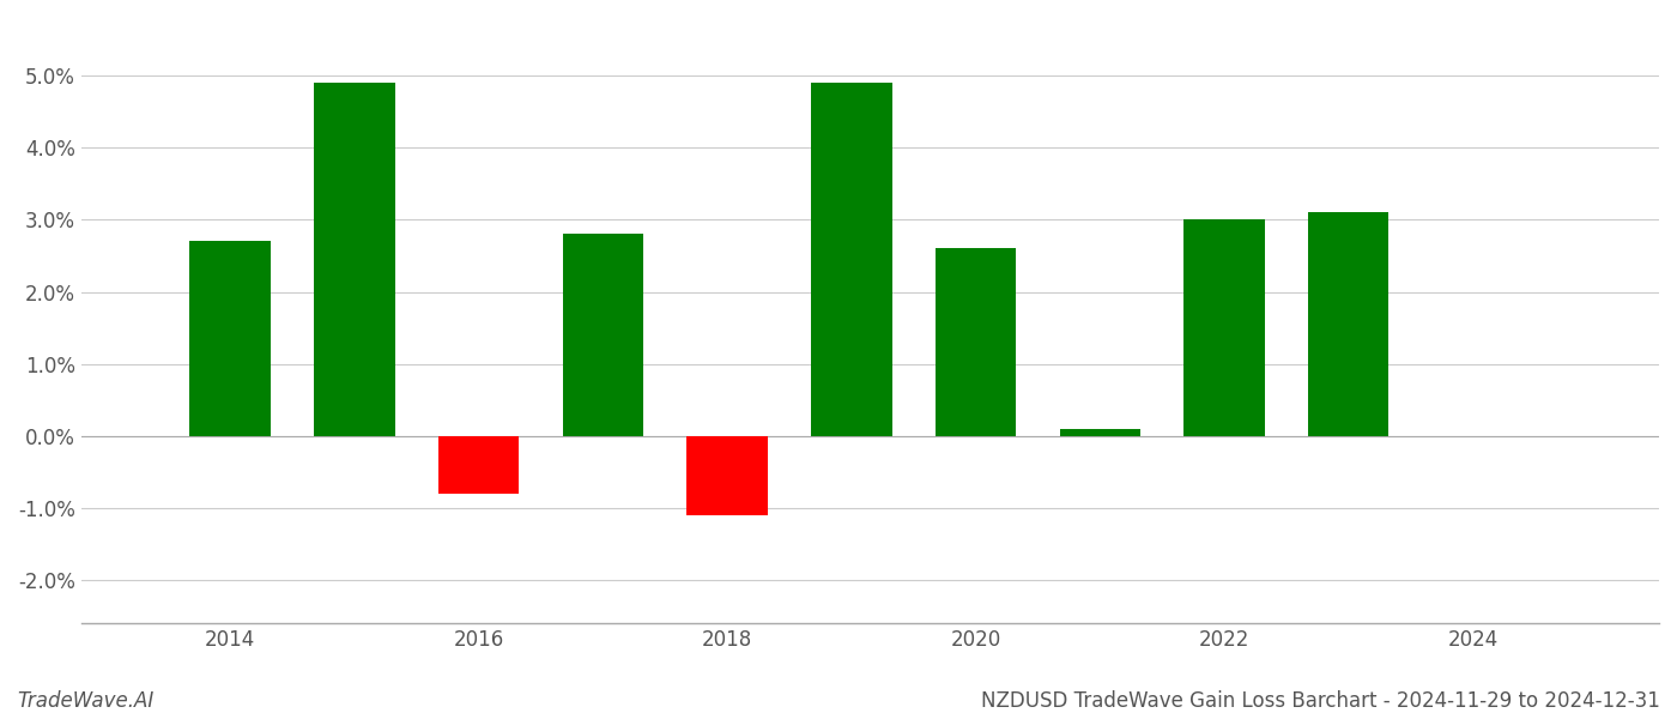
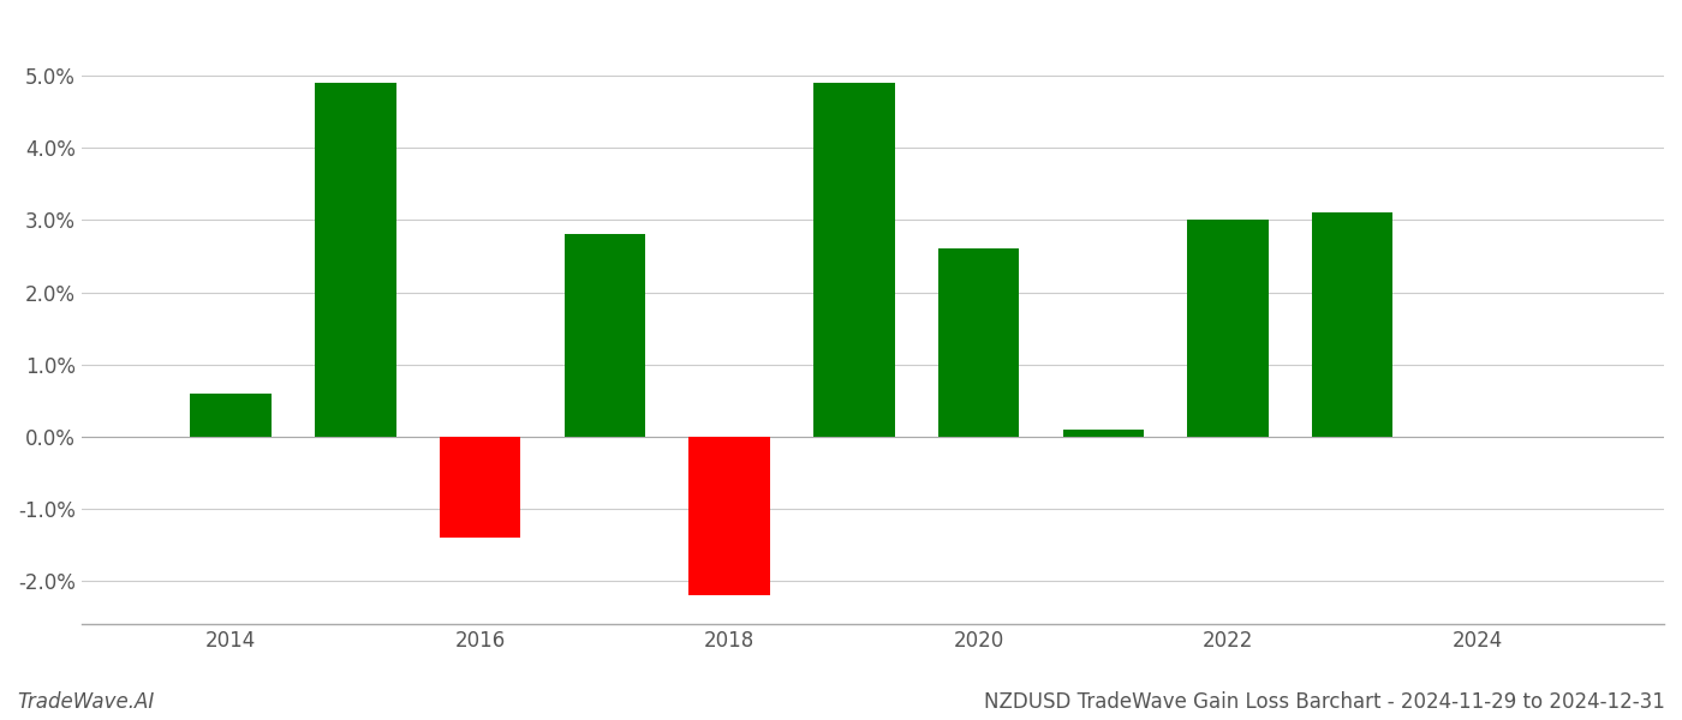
2014: 2.7% -> 0.6%
2016: -0.8% -> -1.4%
2018: -1.1% -> -2.2%
